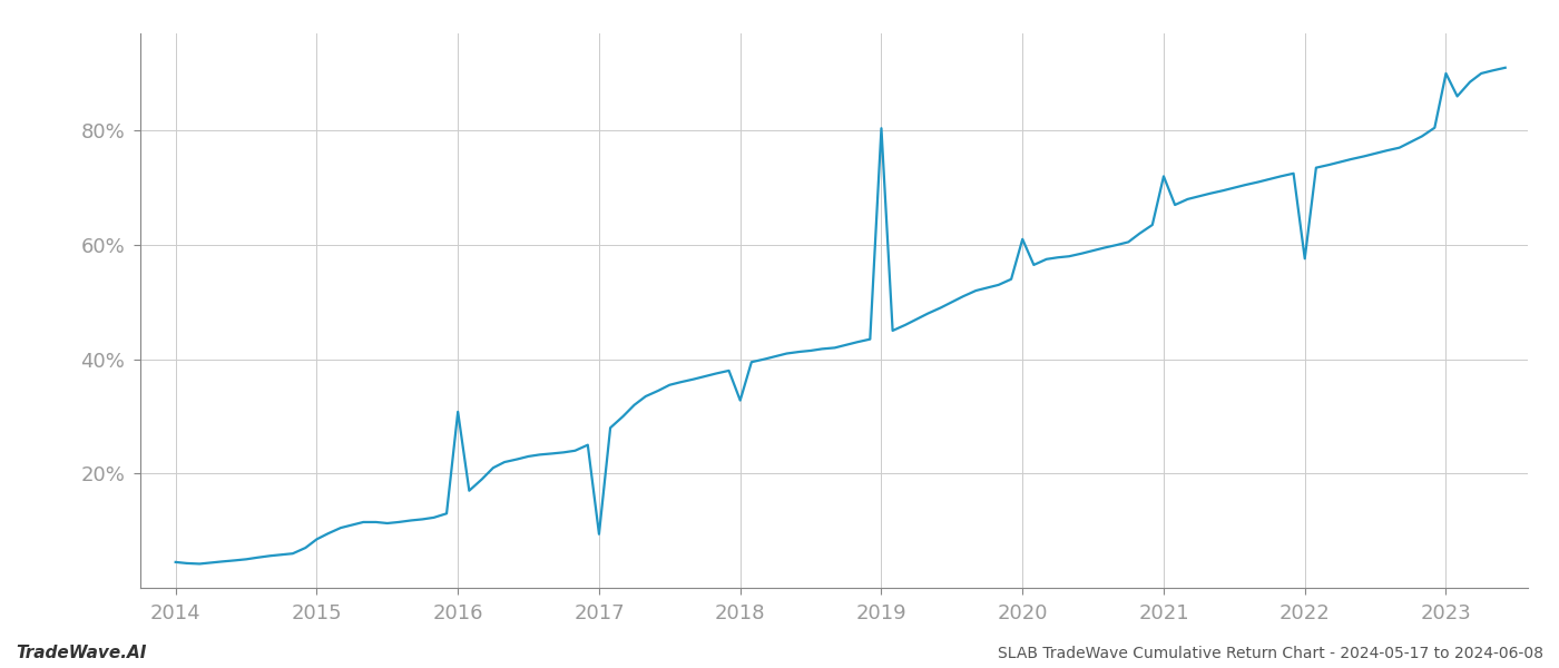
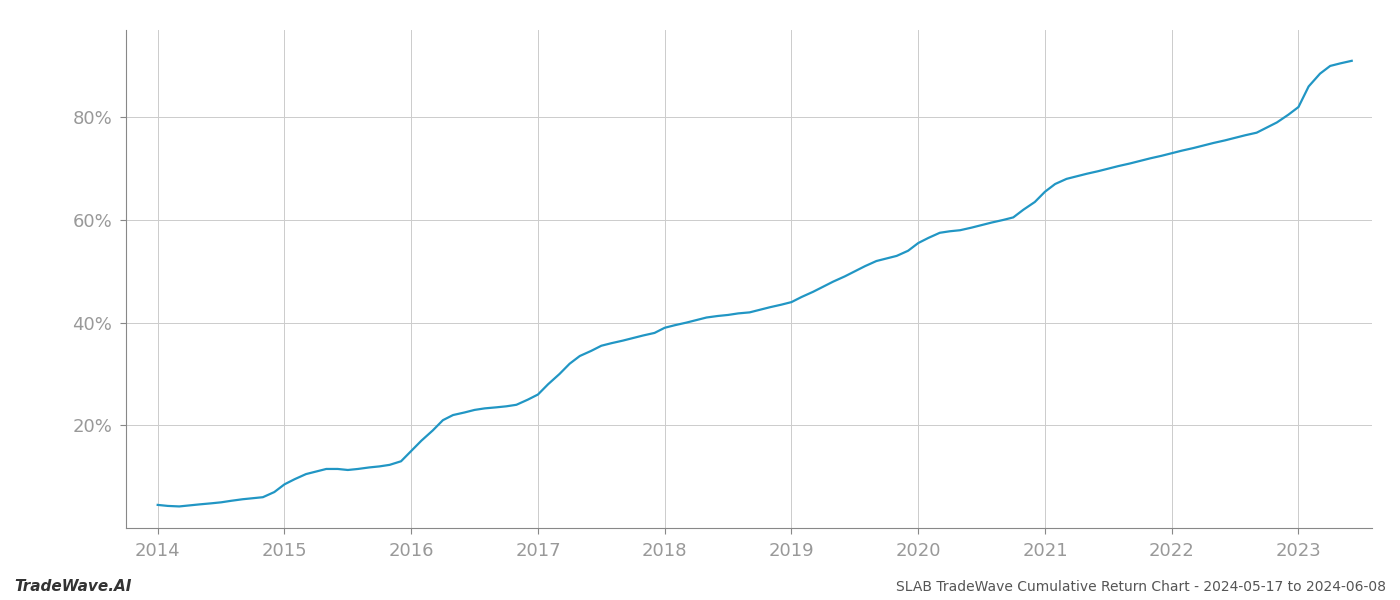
2016: 30.8% -> 15.0%
2017: 9.4% -> 26.0%
2018: 32.8% -> 39.0%
2019: 80.4% -> 44.0%
2020: 61.0% -> 55.5%
2021: 72.0% -> 65.5%
2022: 57.6% -> 73.0%
2023: 90.0% -> 82.0%
